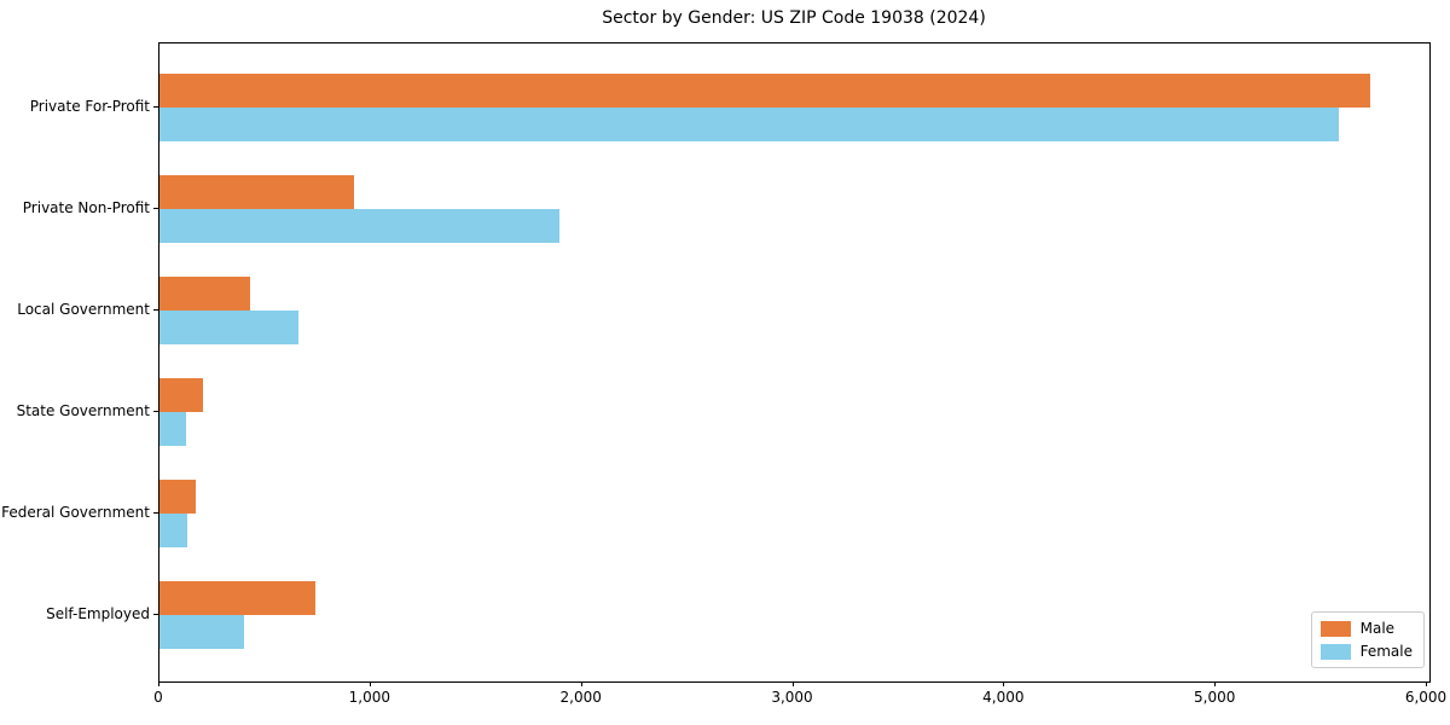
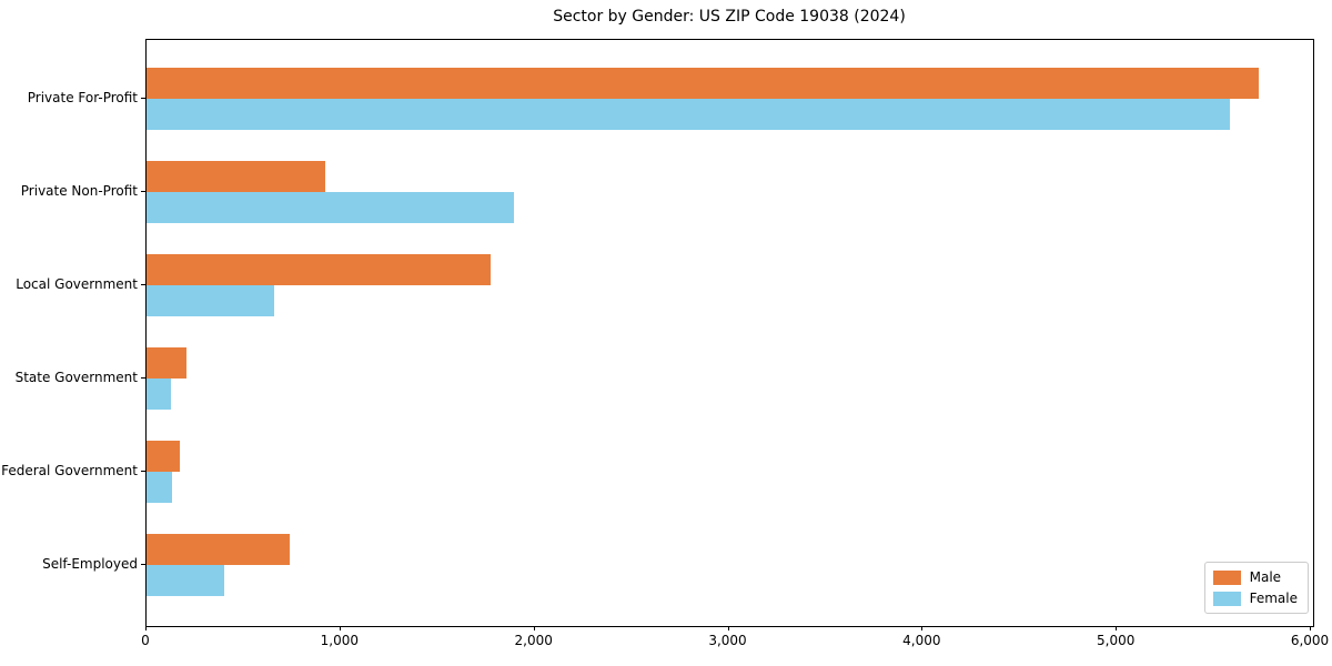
Male/Local Government: 430 -> 1770
